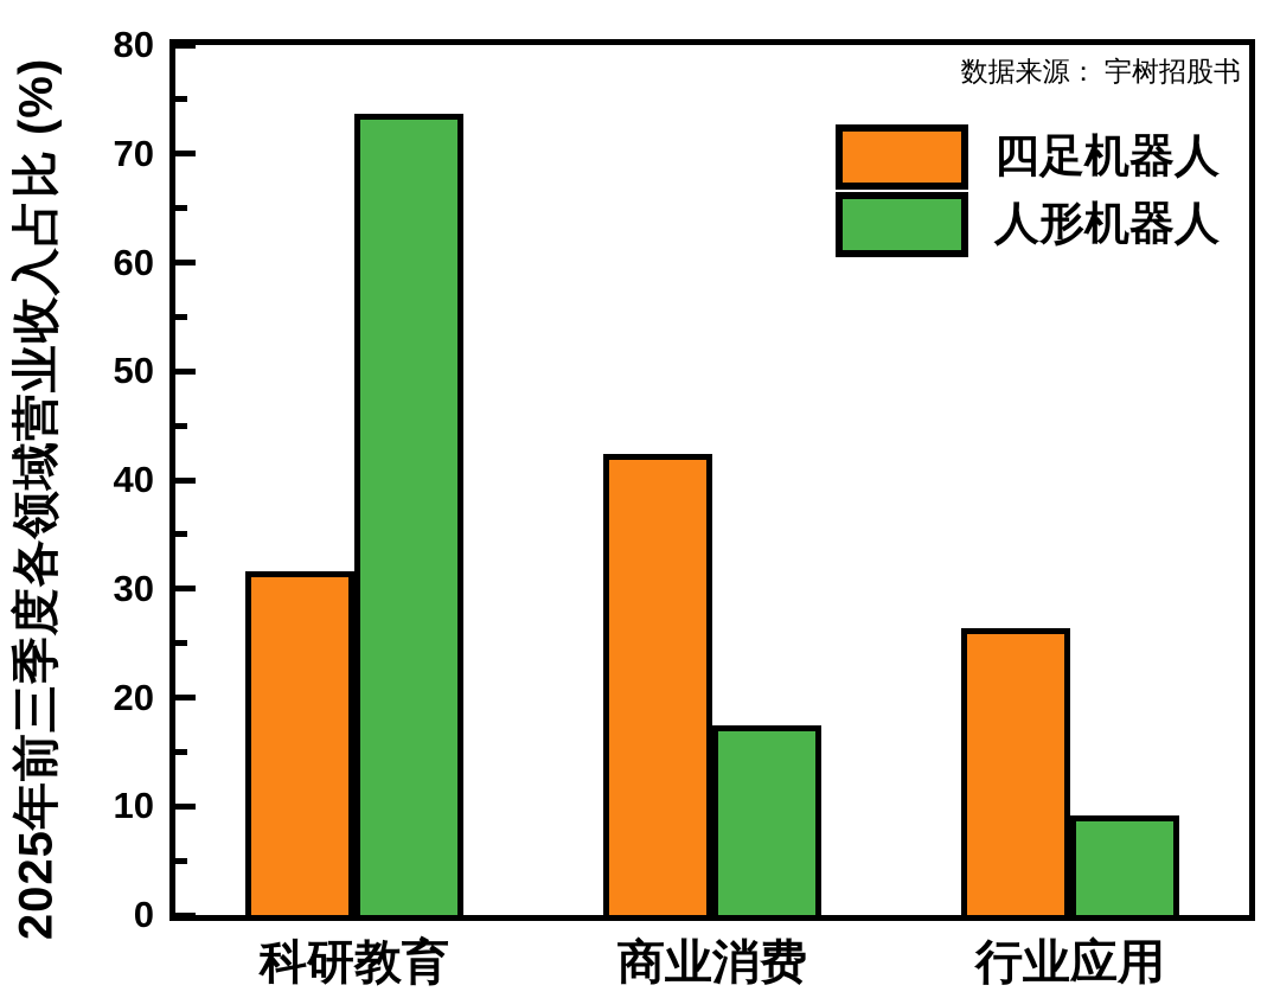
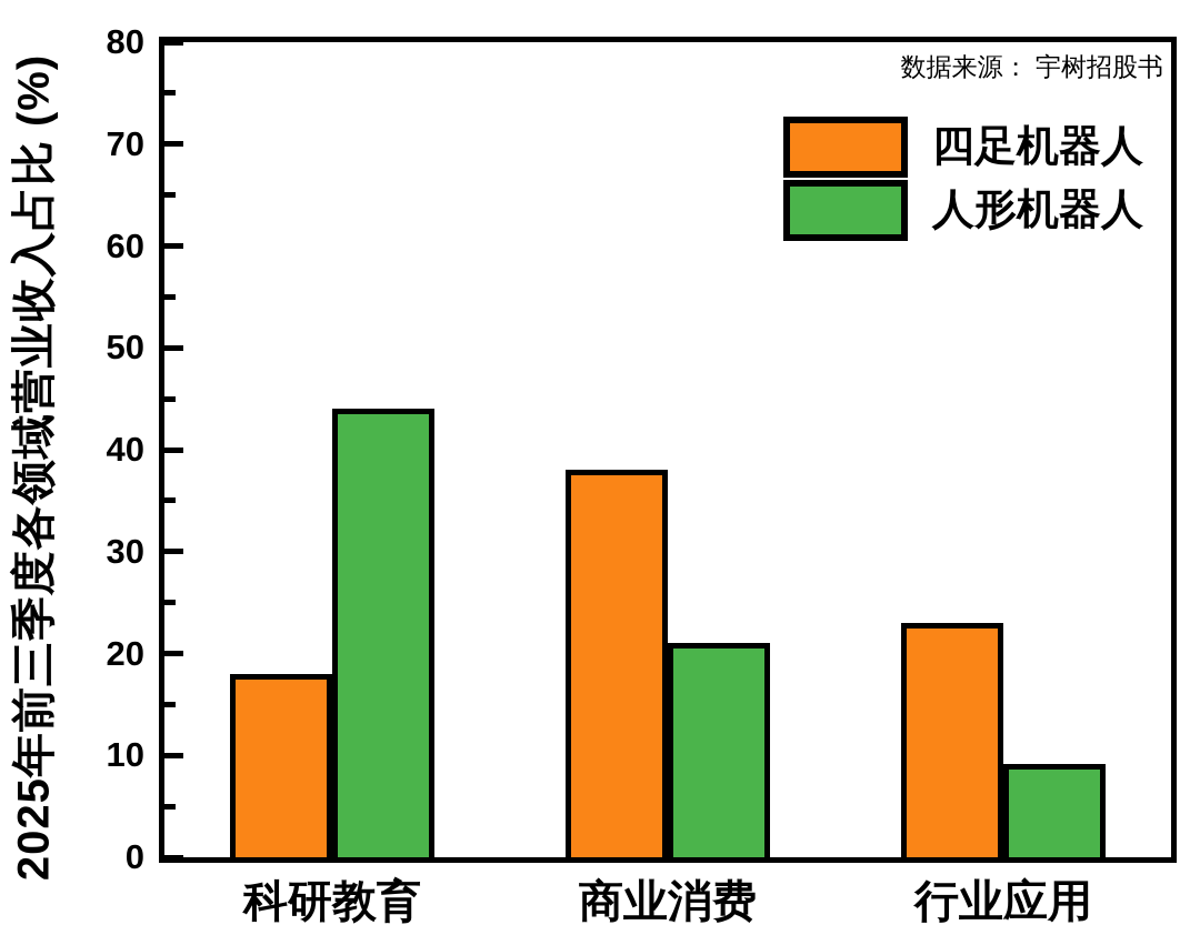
四足机器人/科研教育: 32 -> 18
人形机器人/科研教育: 74 -> 44
四足机器人/商业消费: 42 -> 38
人形机器人/商业消费: 17 -> 21
四足机器人/行业应用: 26 -> 23
